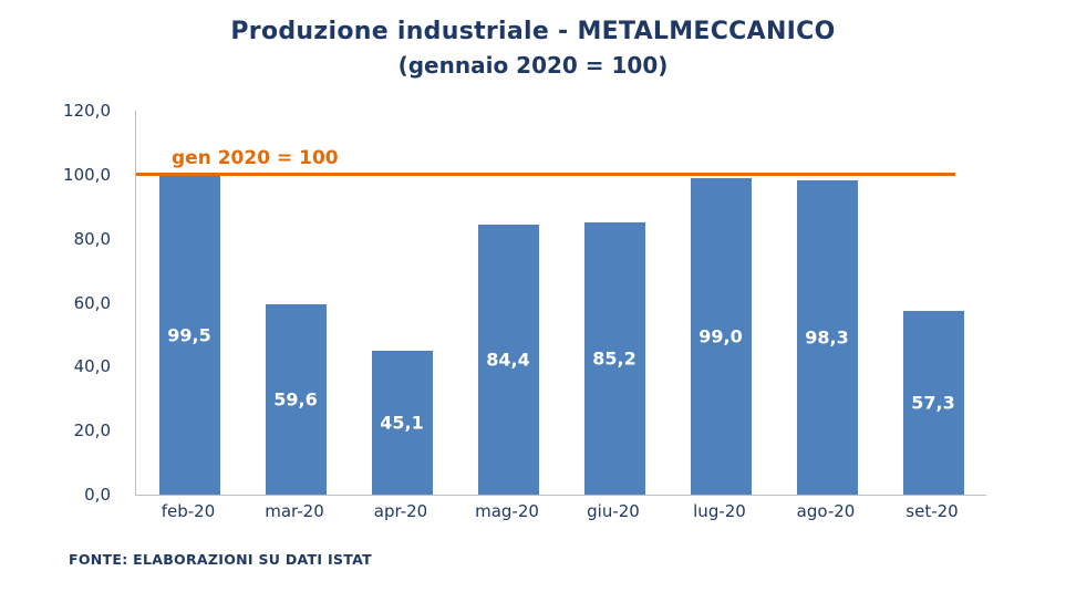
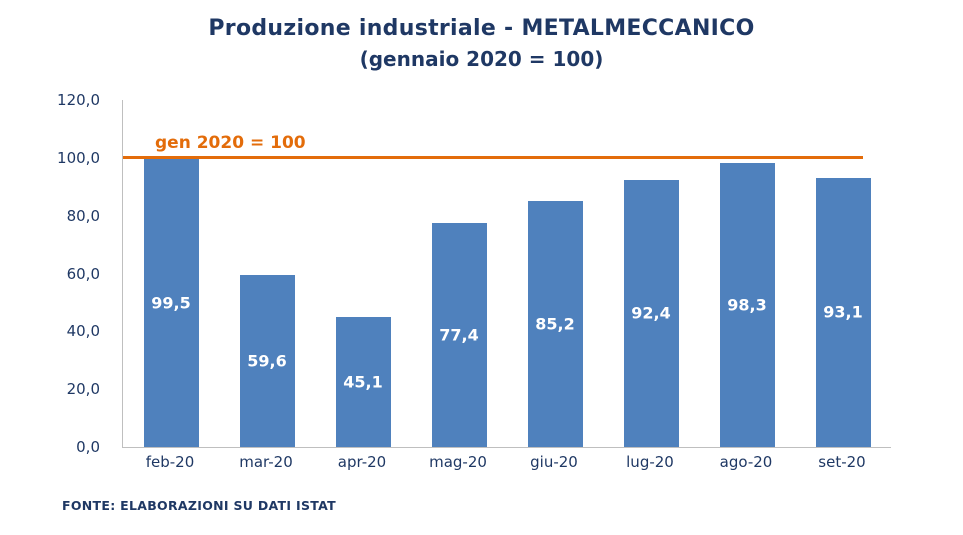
mag-20: 84,4 -> 77,4
lug-20: 99,0 -> 92,4
set-20: 57,3 -> 93,1
